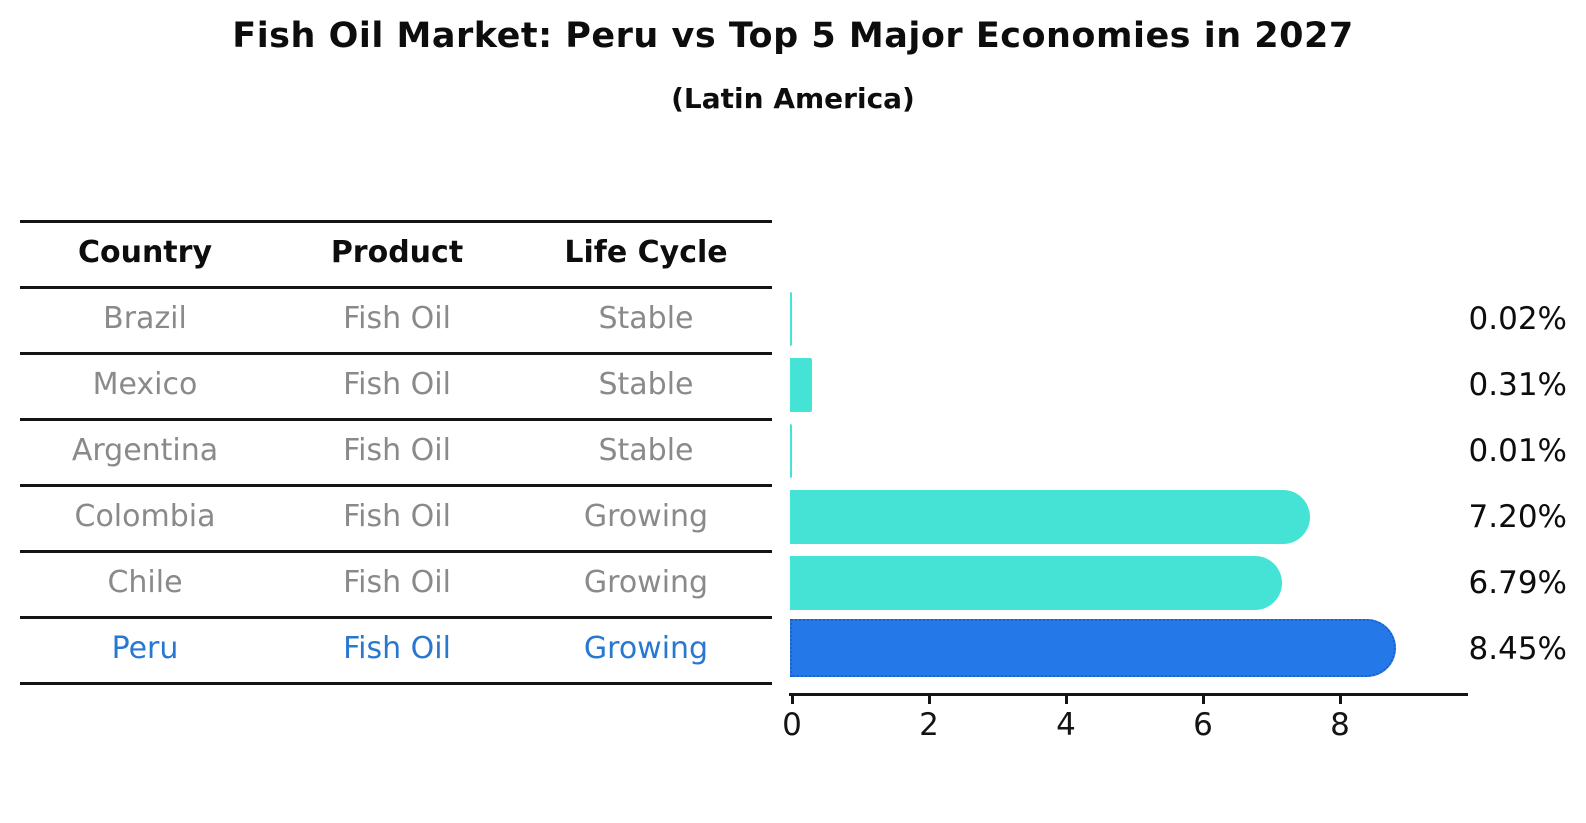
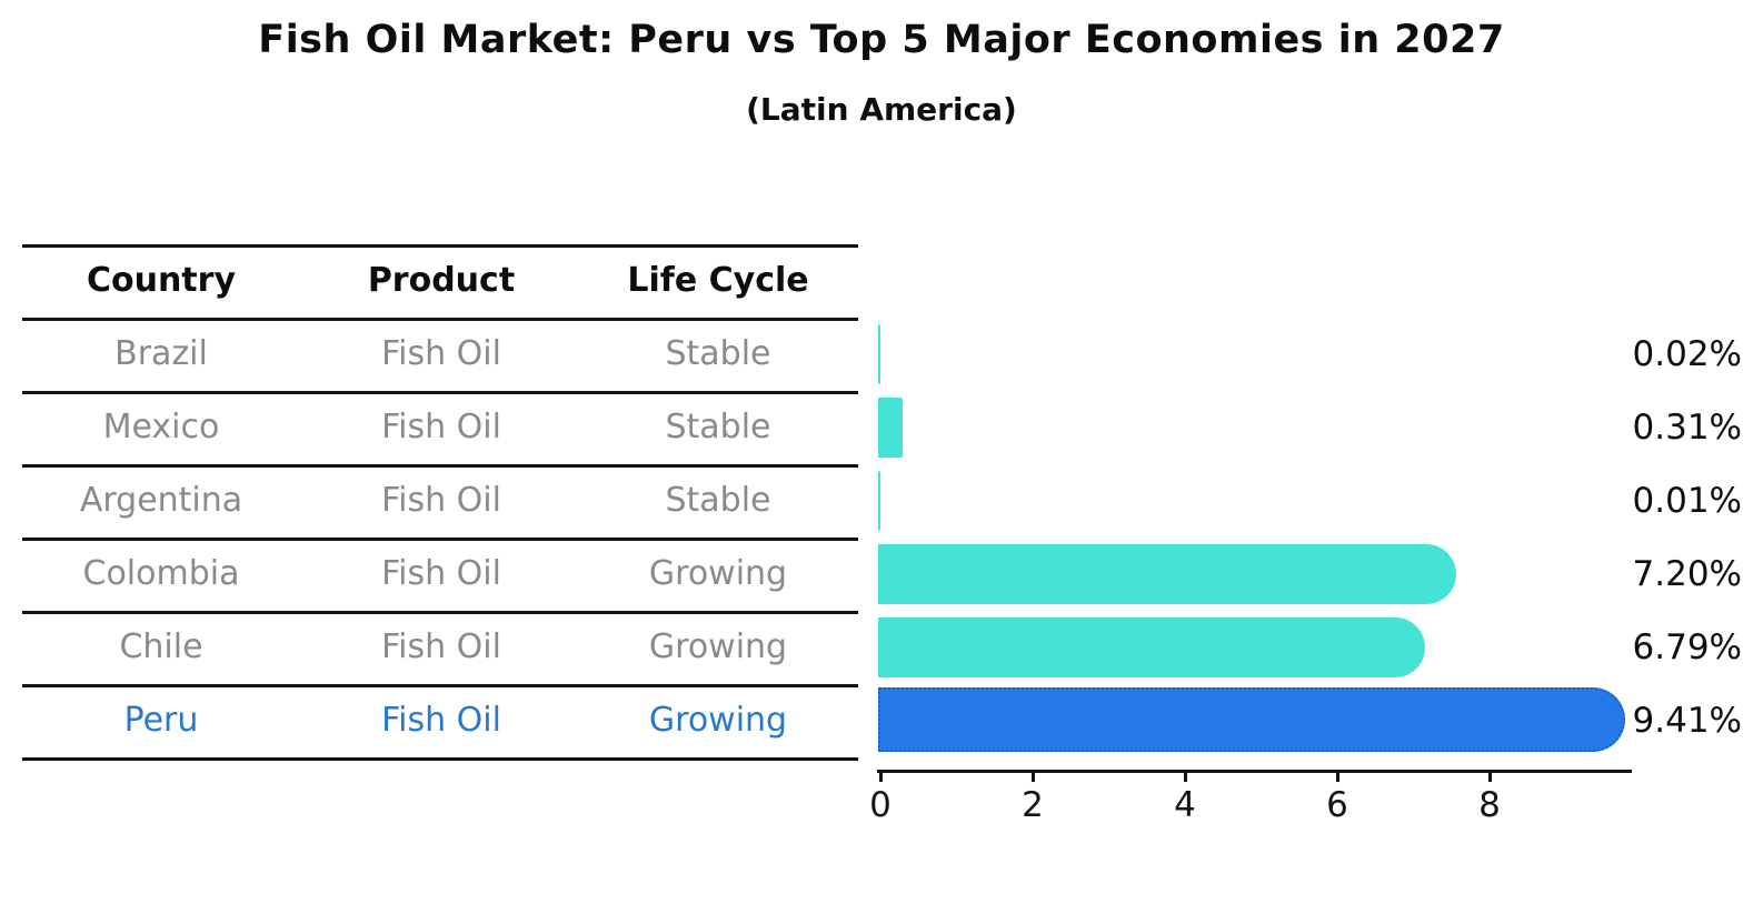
Peru: 8.45% -> 9.41%
